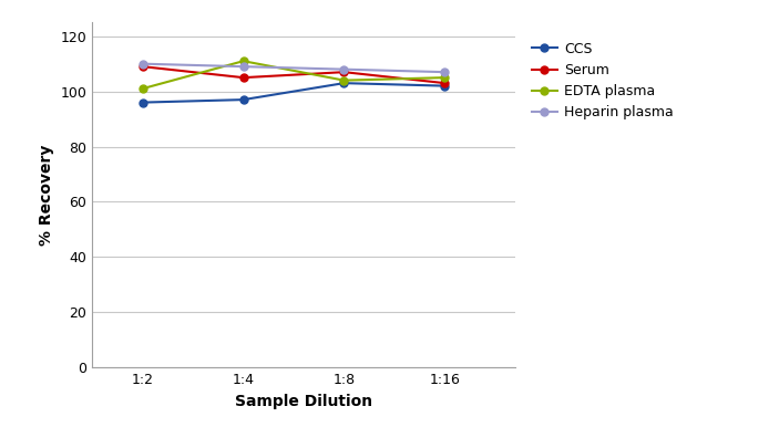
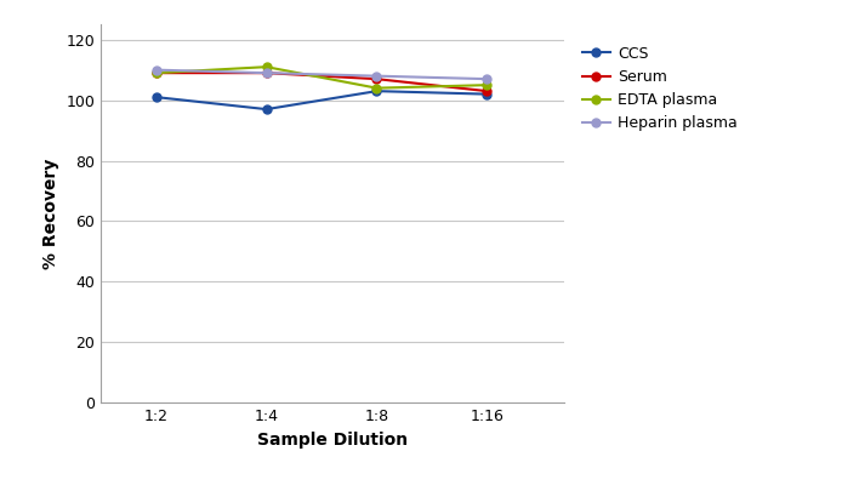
CCS/1:2: 96 -> 101
EDTA plasma/1:2: 101 -> 109
Serum/1:4: 105 -> 109
